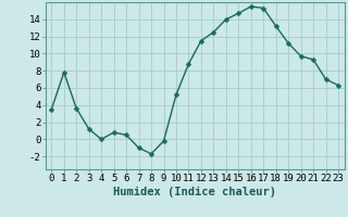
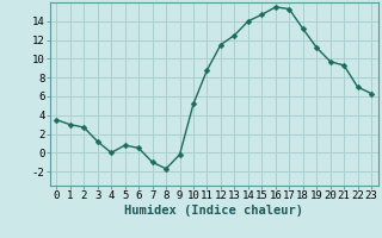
1: 7.8 -> 3.0
2: 3.6 -> 2.7
